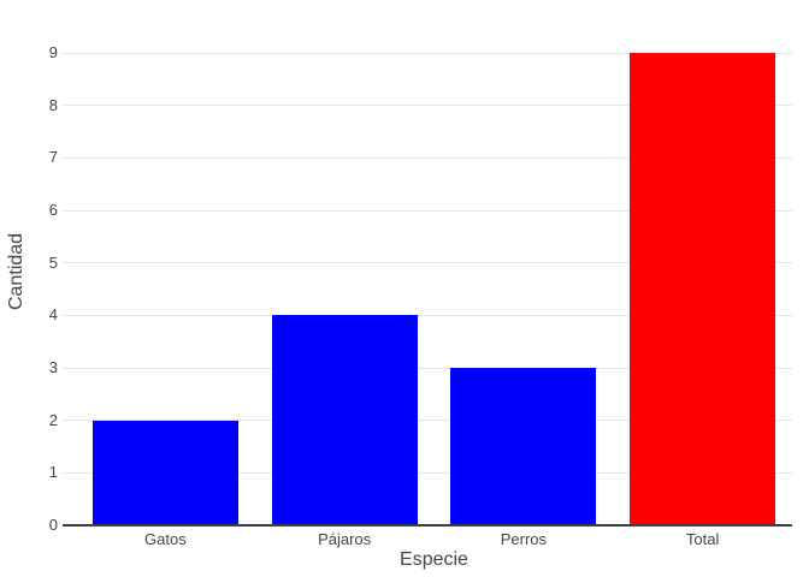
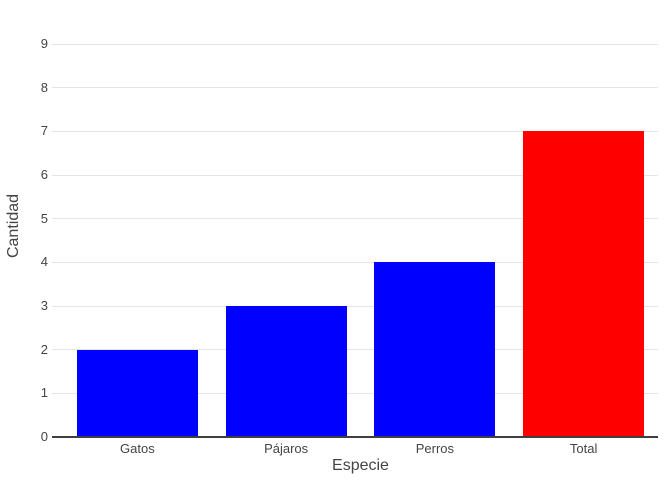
Pájaros: 4 -> 3
Perros: 3 -> 4
Total: 9 -> 7
